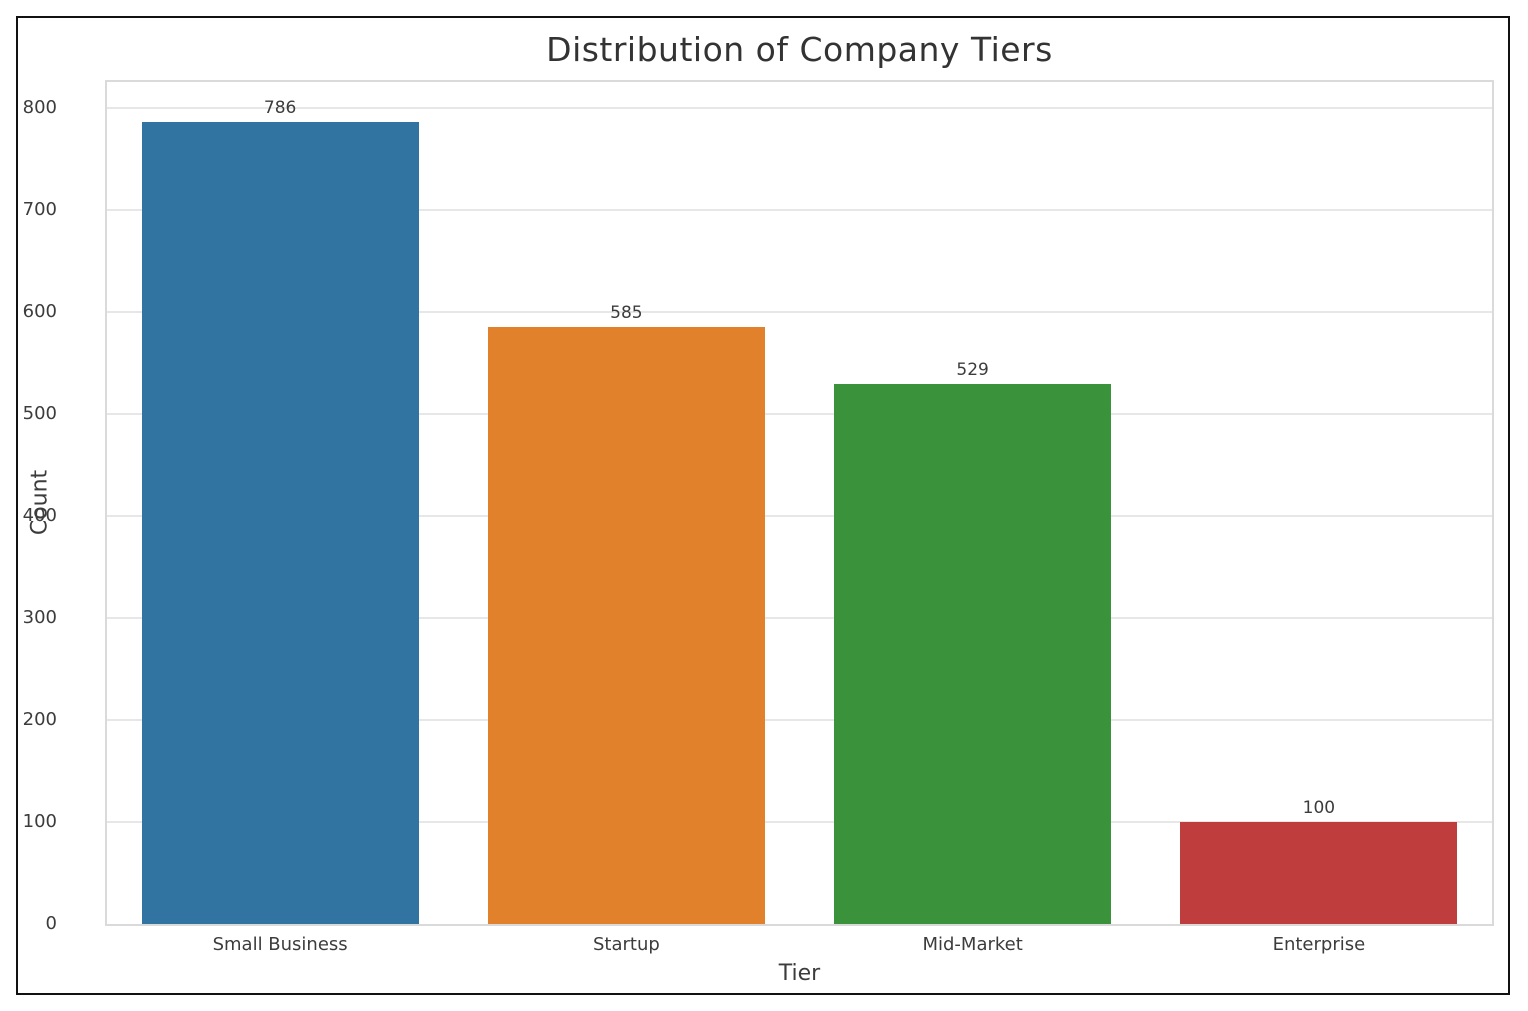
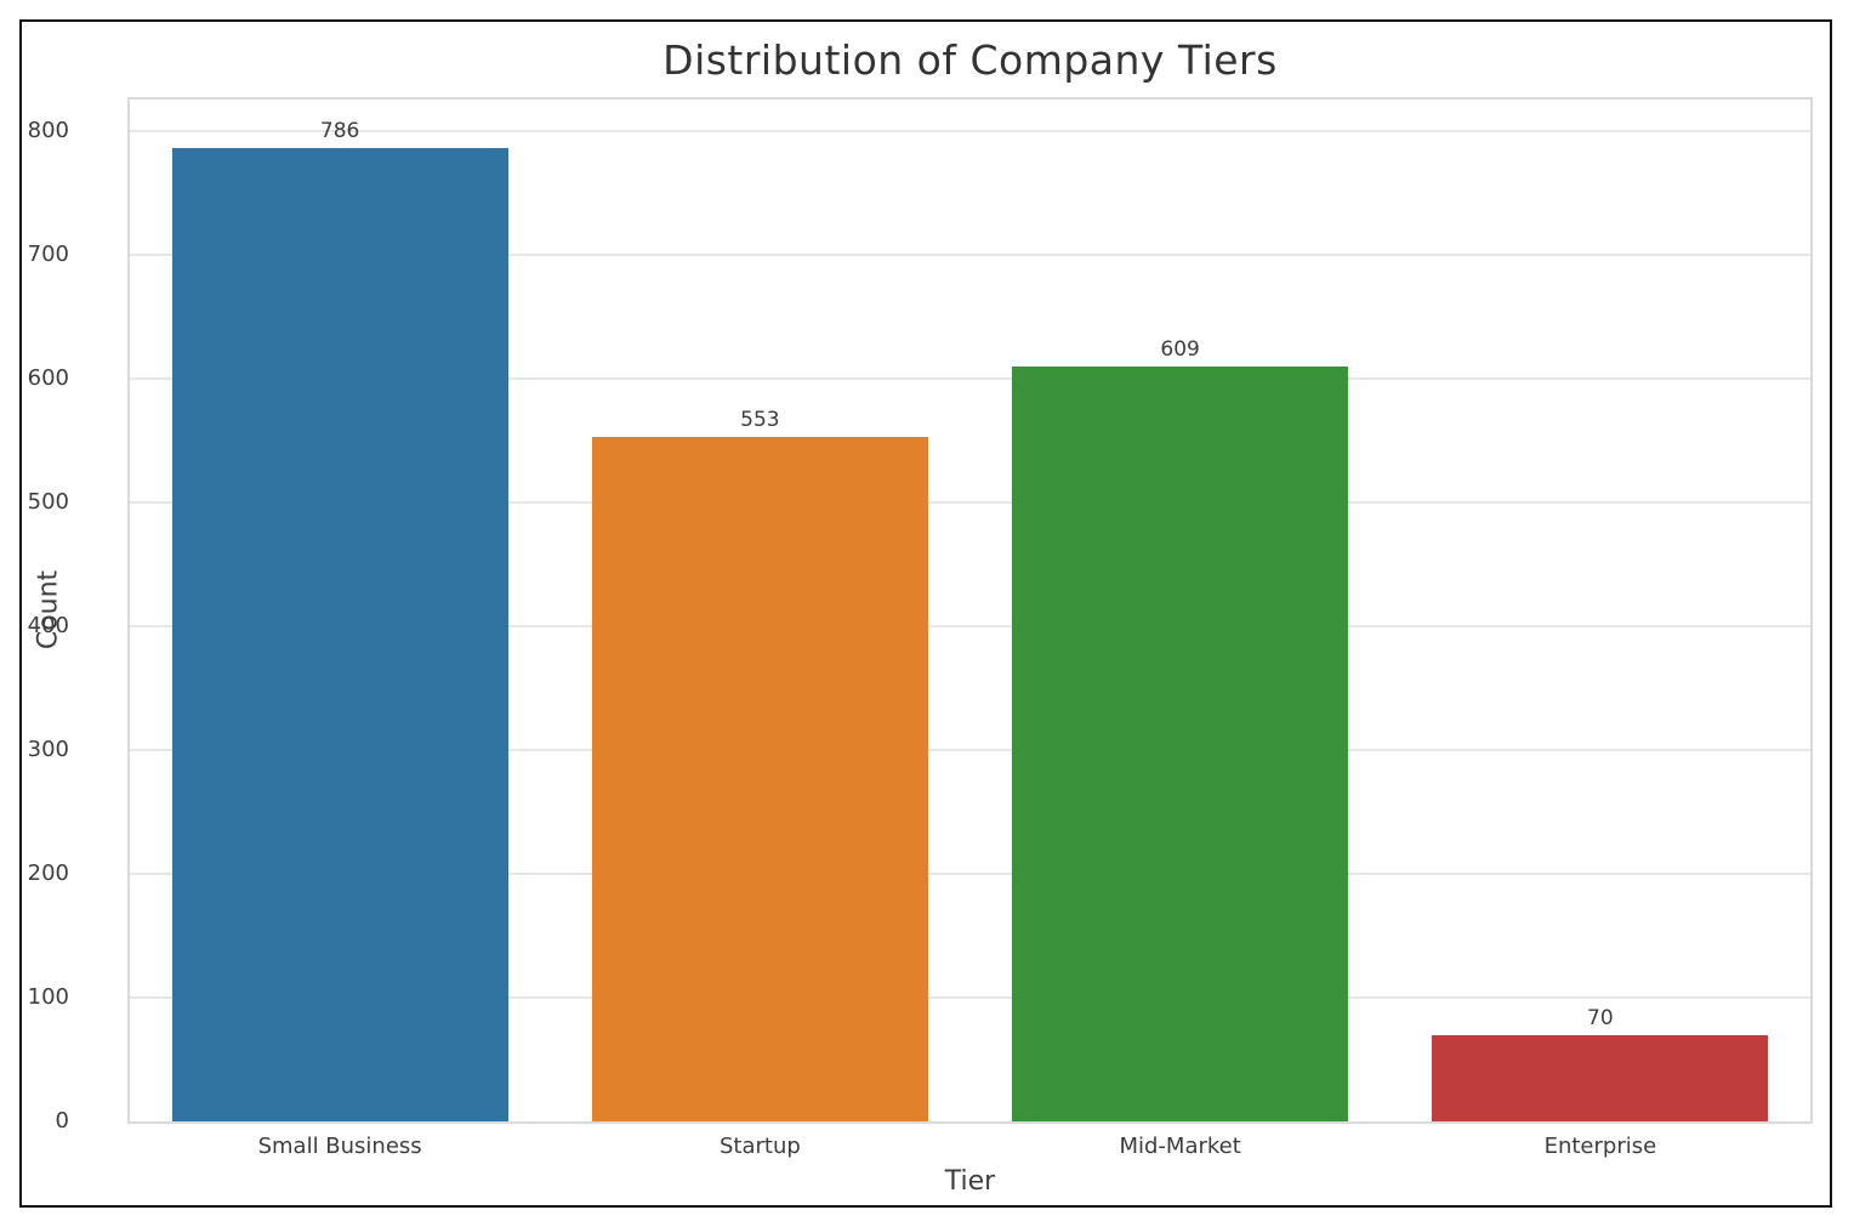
Startup: 585 -> 553
Mid-Market: 529 -> 609
Enterprise: 100 -> 70
